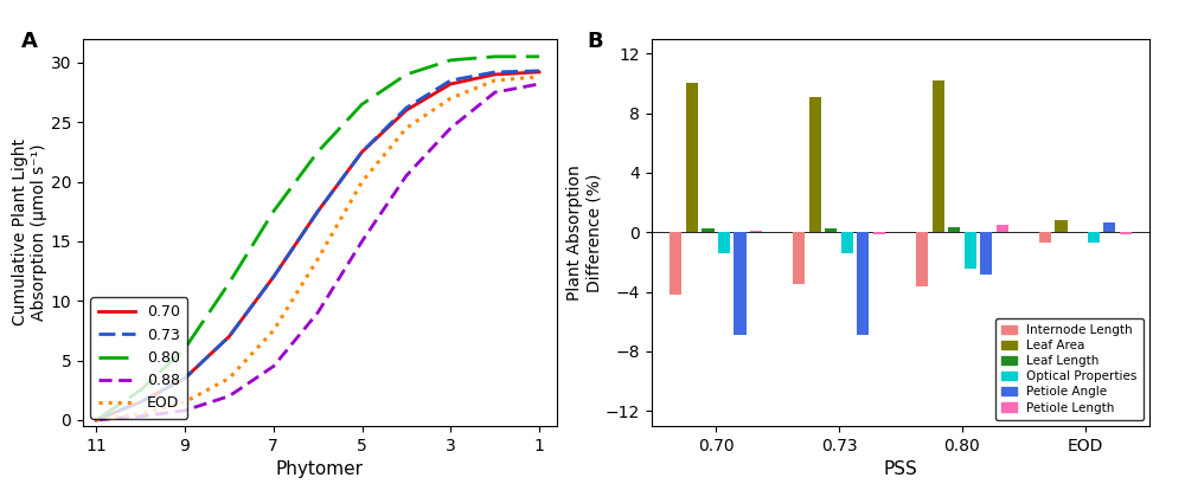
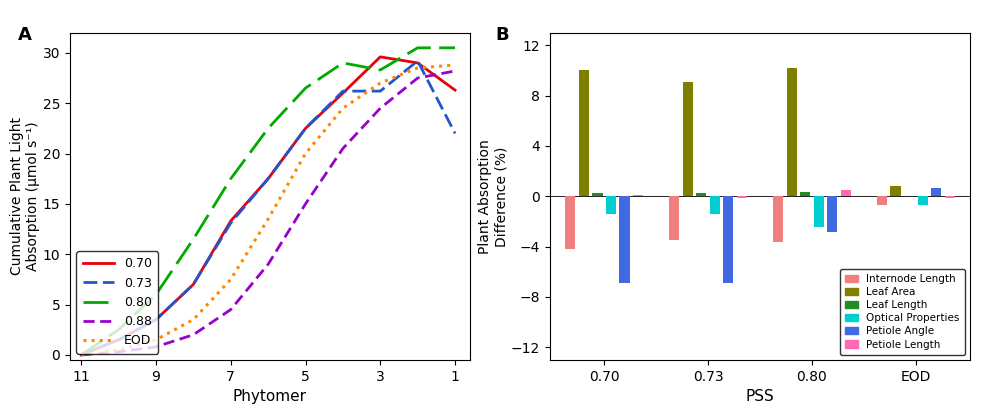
0.70/7: 12.0 -> 13.3
0.73/7: 12.0 -> 13.1
0.70/3: 28.2 -> 29.6
0.73/3: 28.5 -> 26.2
0.80/3: 30.2 -> 28.3
0.70/1: 29.2 -> 26.3
0.73/1: 29.3 -> 22.0
